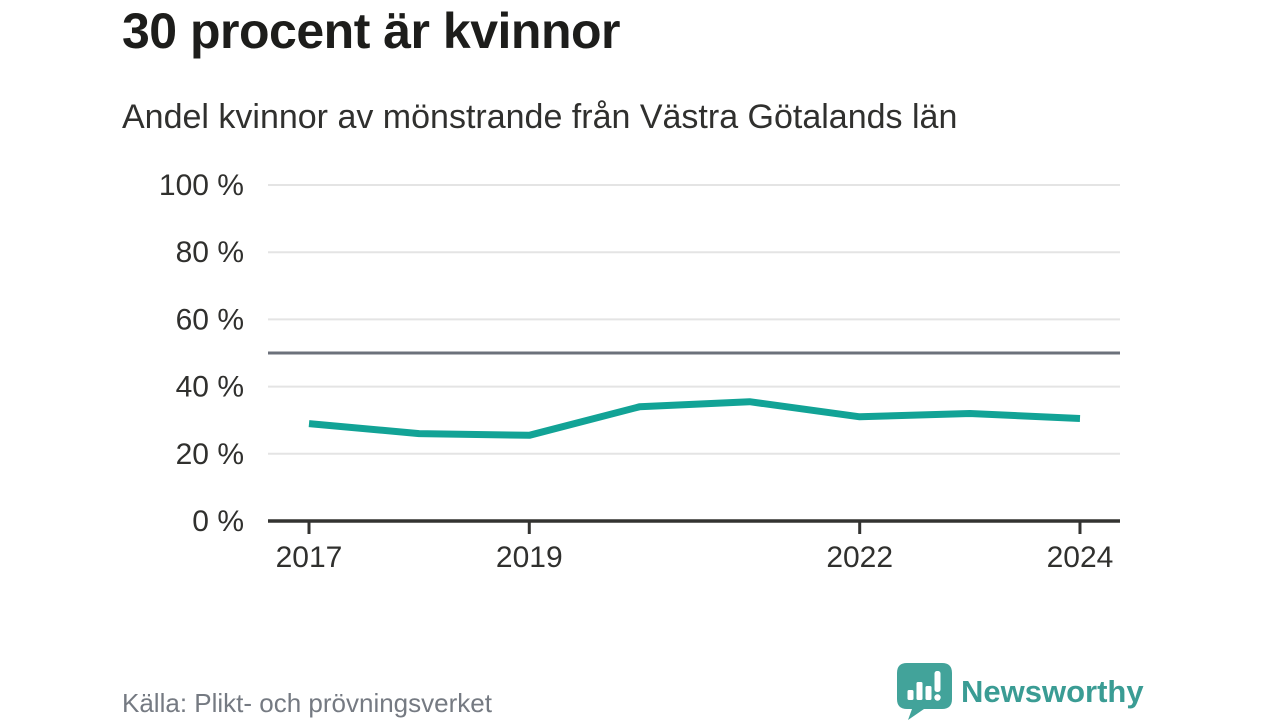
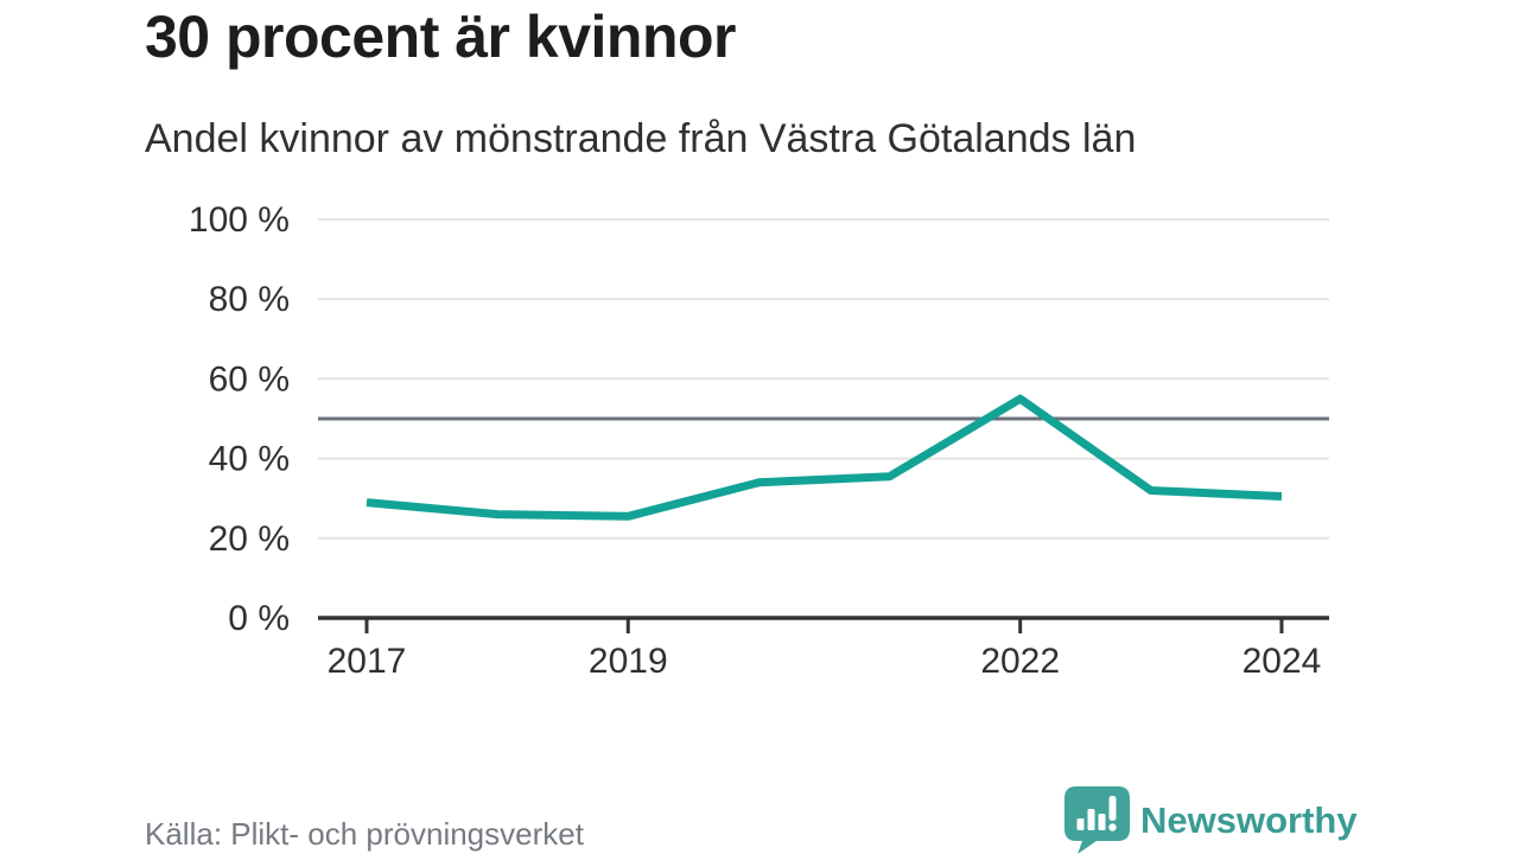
2022: 31% -> 55%
